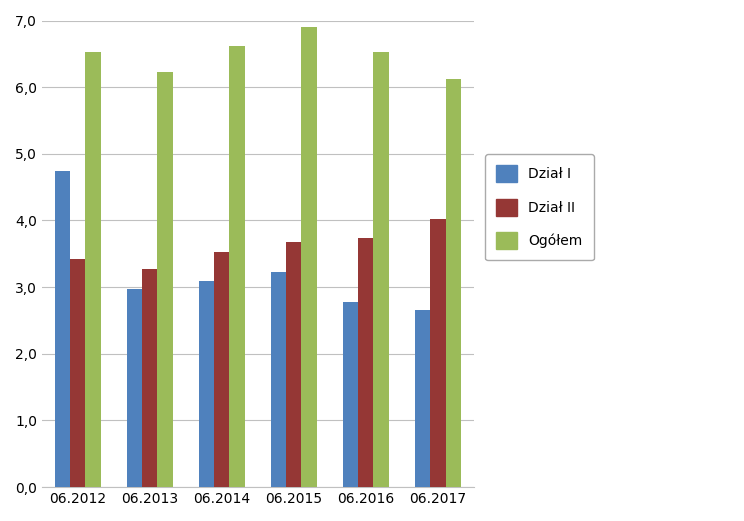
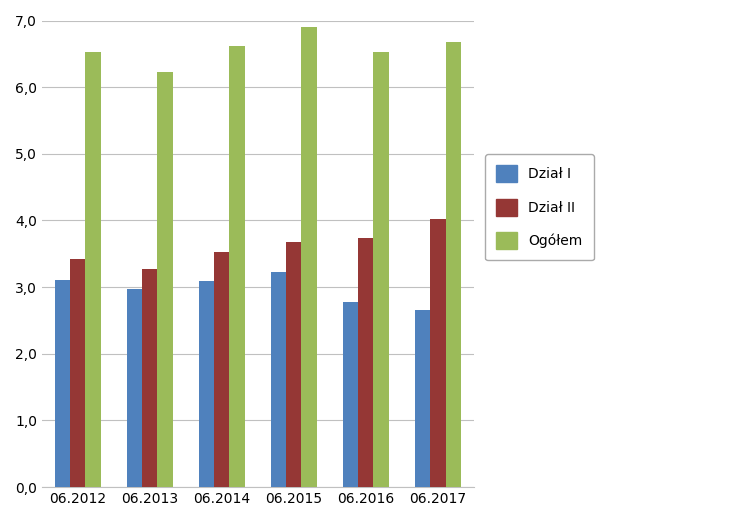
Dział I/06.2012: 4,74 -> 3,10
Ogółem/06.2017: 6,12 -> 6,67
